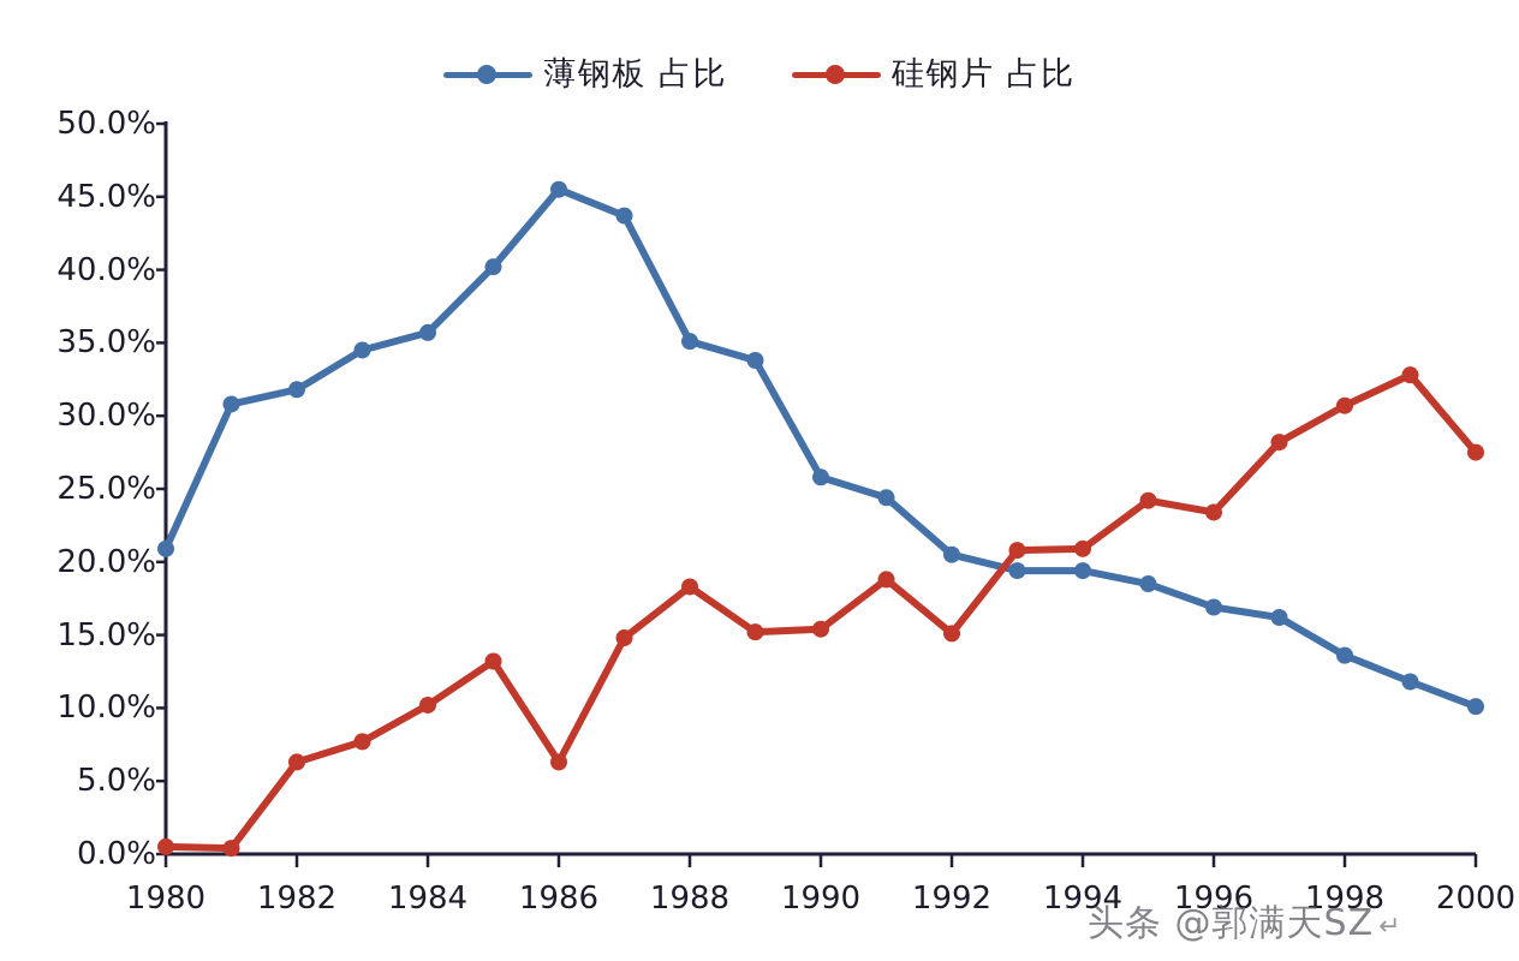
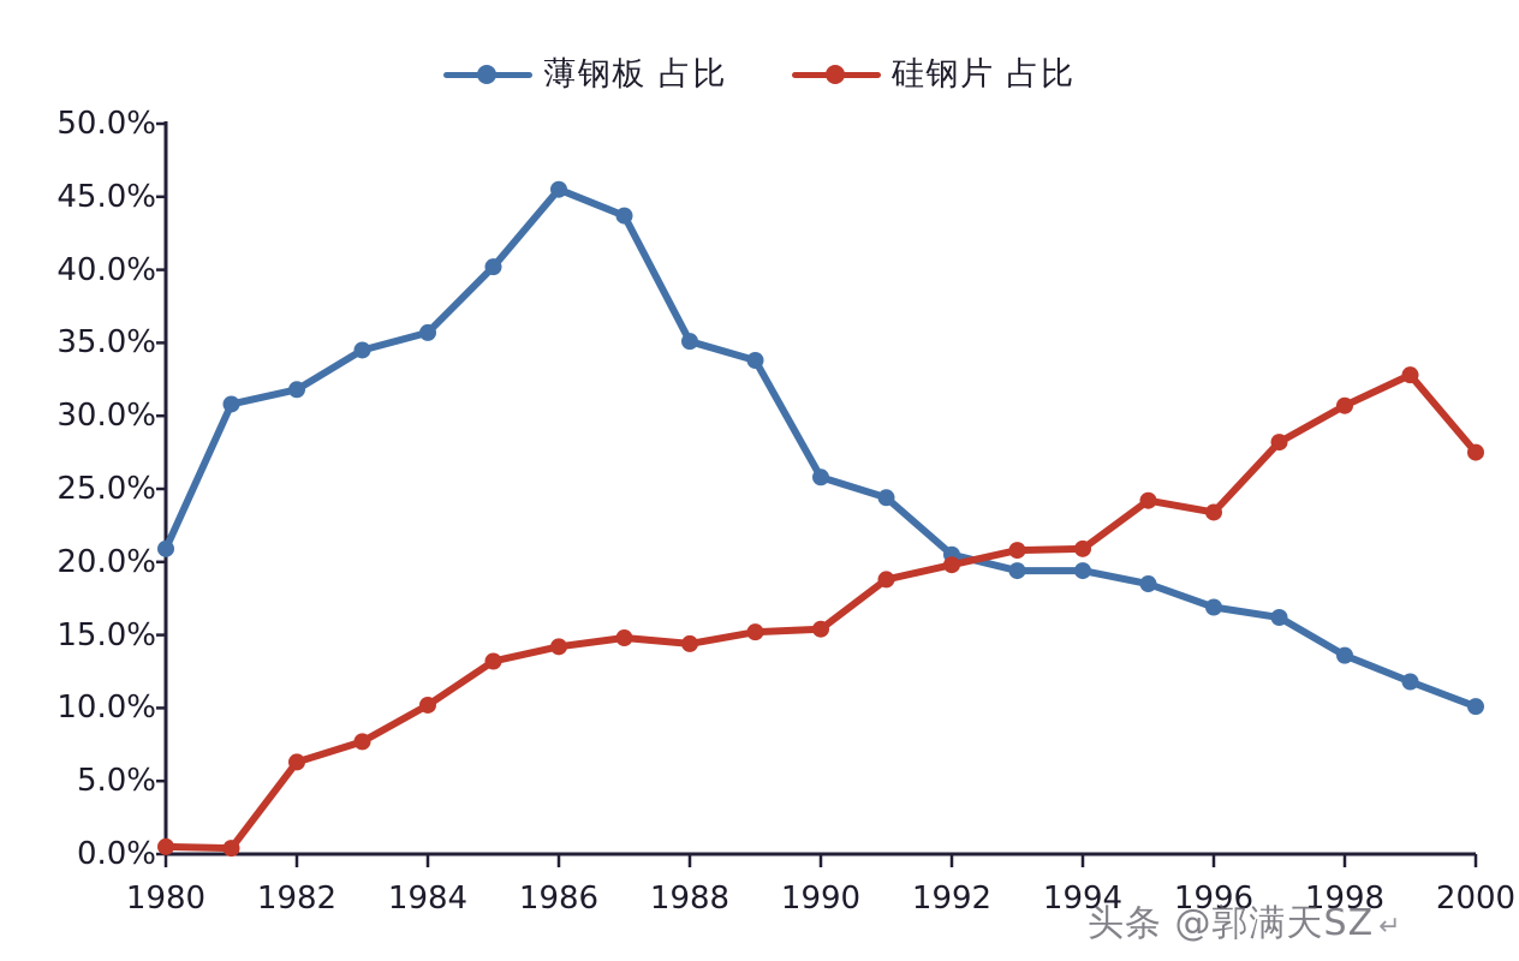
硅钢片 占比/1986: 6.3% -> 14.2%
硅钢片 占比/1988: 18.3% -> 14.4%
硅钢片 占比/1992: 15.1% -> 19.8%
